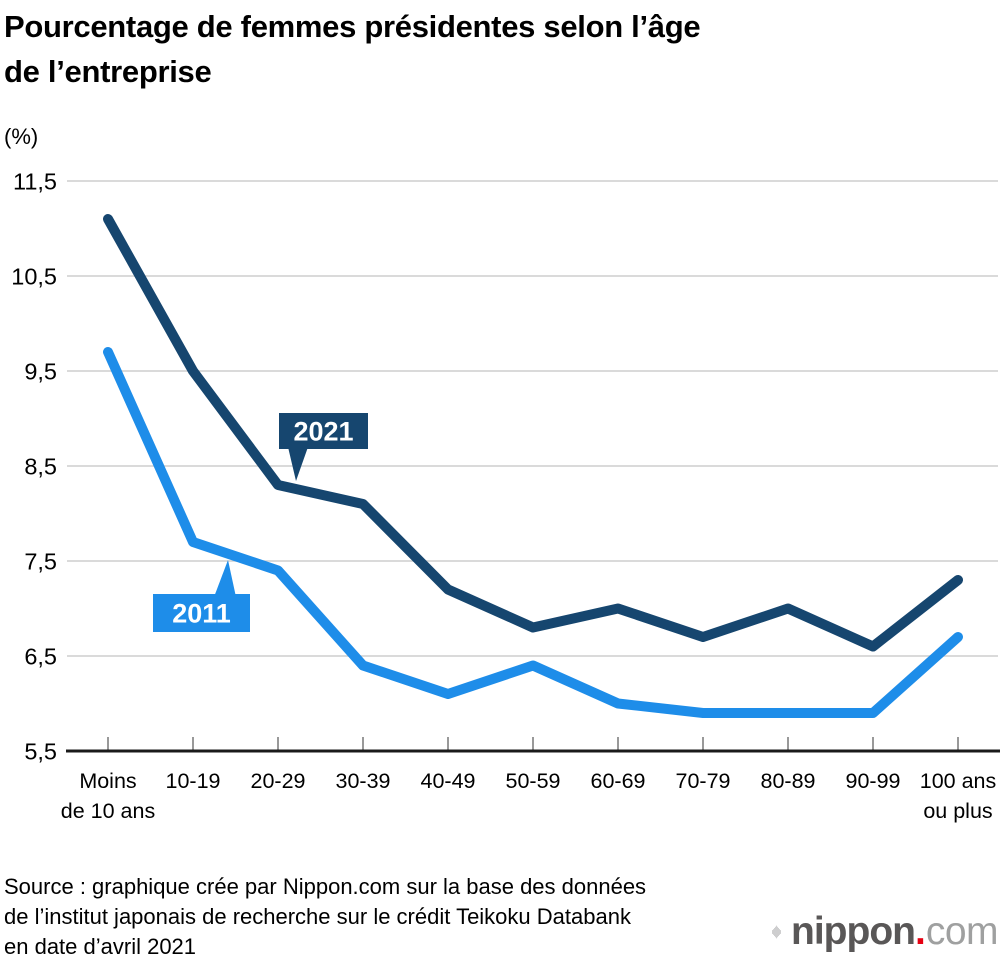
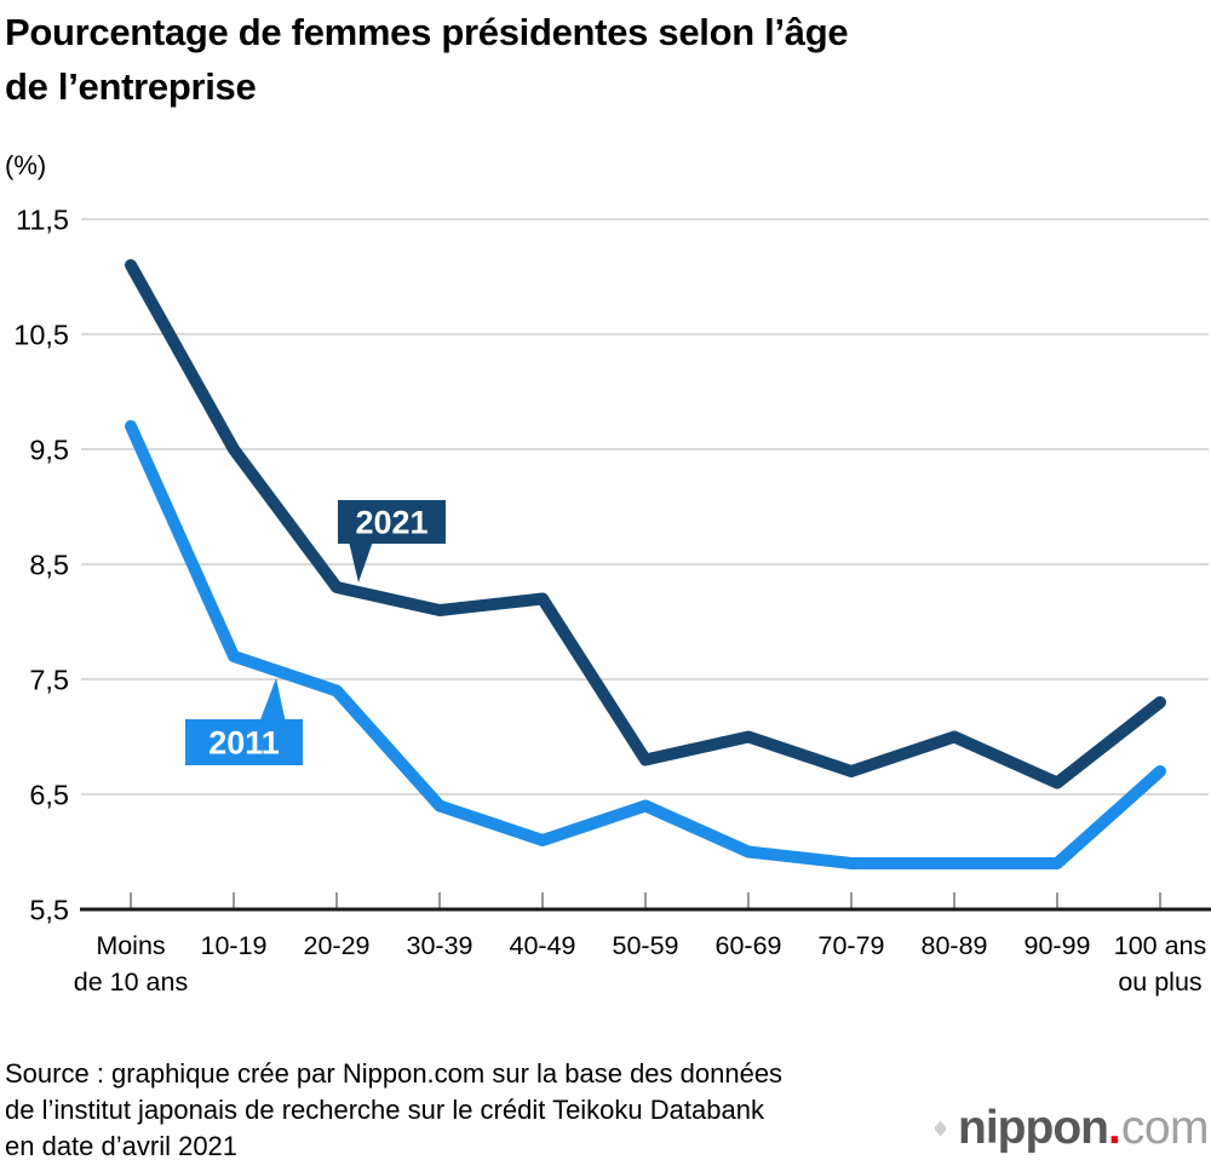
2021/40-49: 7,2 -> 8,2
